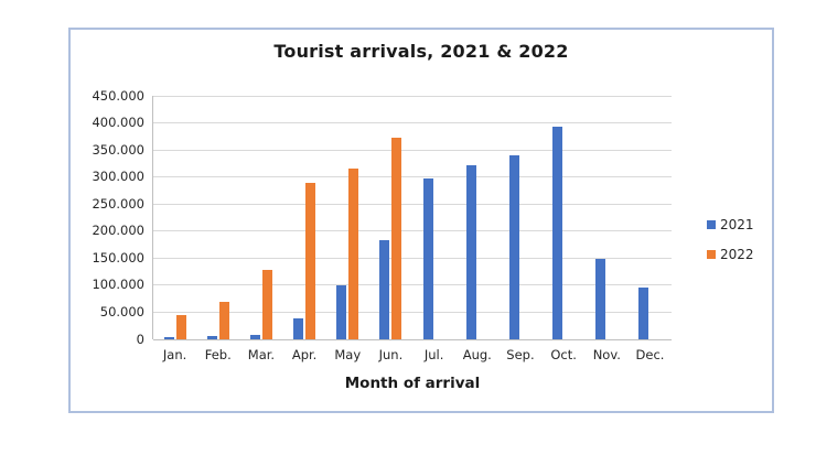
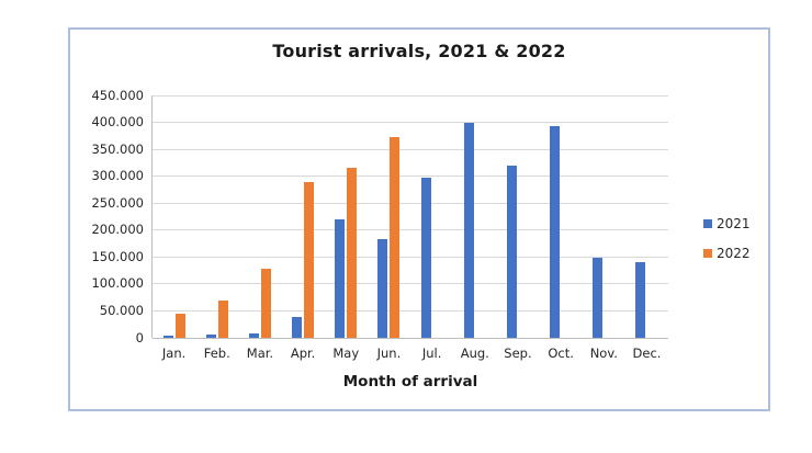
2021/May: 100000 -> 220000
2021/Aug.: 320000 -> 400000
2021/Sep.: 340000 -> 320000
2021/Dec.: 100000 -> 140000
